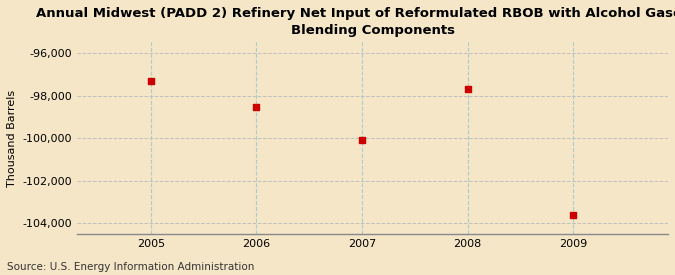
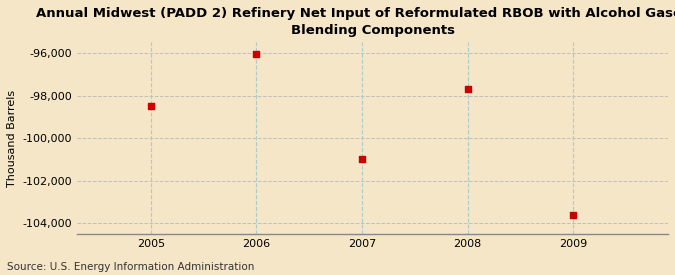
2005: -97,300 -> -98,500
2006: -98,550 -> -96,050
2007: -100,100 -> -101,000
